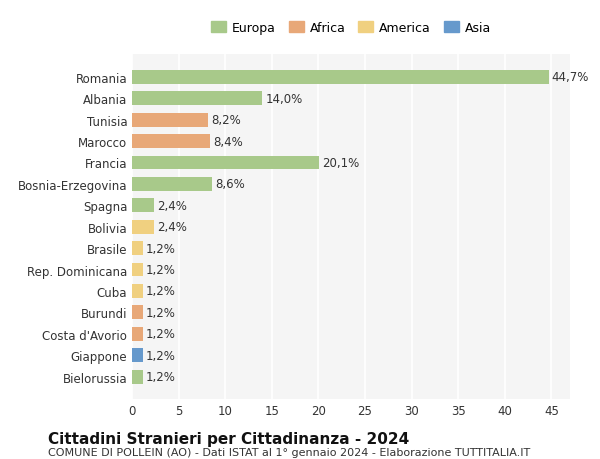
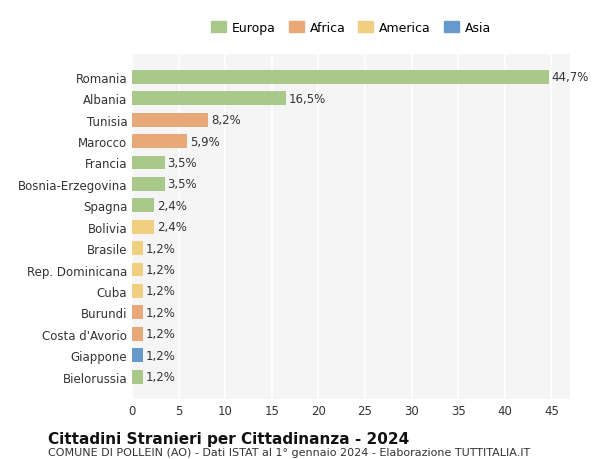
Albania: 14,0% -> 16,5%
Marocco: 8,4% -> 5,9%
Francia: 20,1% -> 3,5%
Bosnia-Erzegovina: 8,6% -> 3,5%
